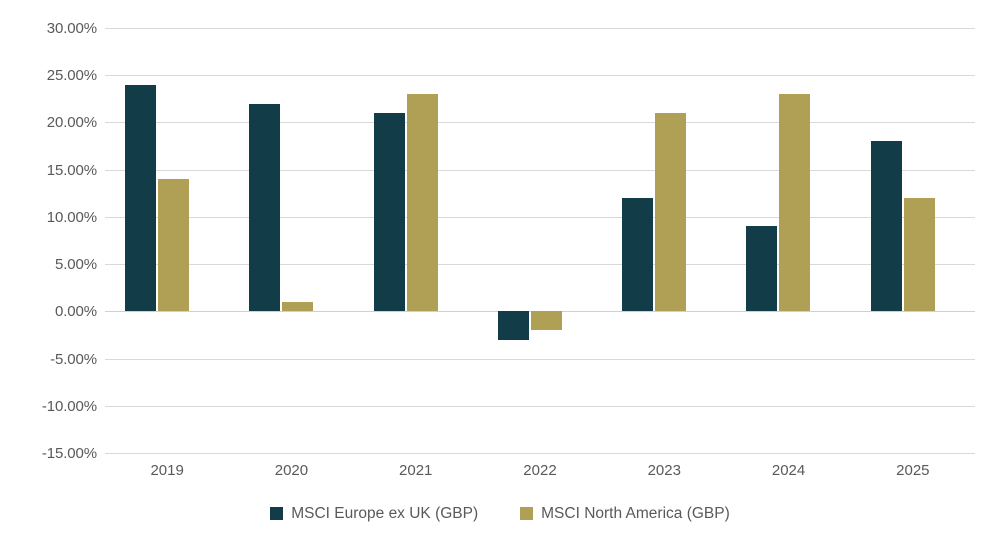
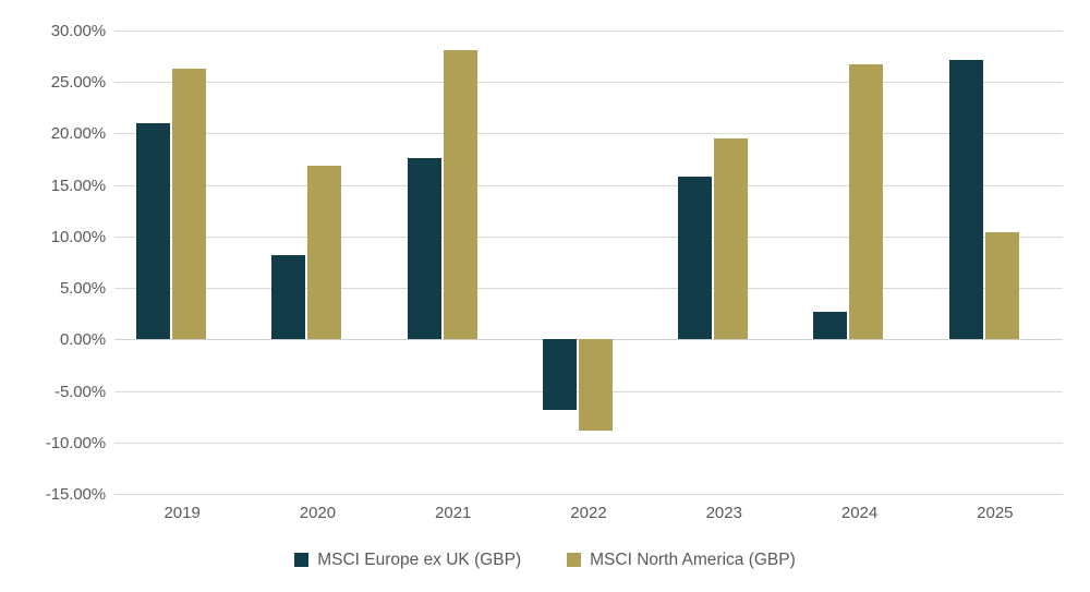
MSCI Europe ex UK (GBP)/2019: 24% -> 21%
MSCI North America (GBP)/2019: 14% -> 26%
MSCI Europe ex UK (GBP)/2020: 22% -> 8%
MSCI North America (GBP)/2020: 1% -> 17%
MSCI Europe ex UK (GBP)/2021: 21% -> 18%
MSCI North America (GBP)/2021: 23% -> 28%
MSCI Europe ex UK (GBP)/2022: -3% -> -7%
MSCI North America (GBP)/2022: -2% -> -9%
MSCI Europe ex UK (GBP)/2023: 12% -> 16%
MSCI North America (GBP)/2023: 21% -> 20%
MSCI Europe ex UK (GBP)/2024: 9% -> 3%
MSCI North America (GBP)/2024: 23% -> 27%
MSCI Europe ex UK (GBP)/2025: 18% -> 27%
MSCI North America (GBP)/2025: 12% -> 10%
